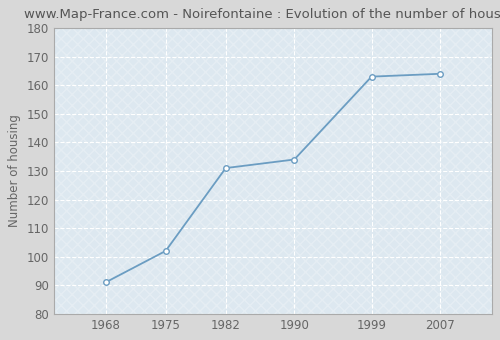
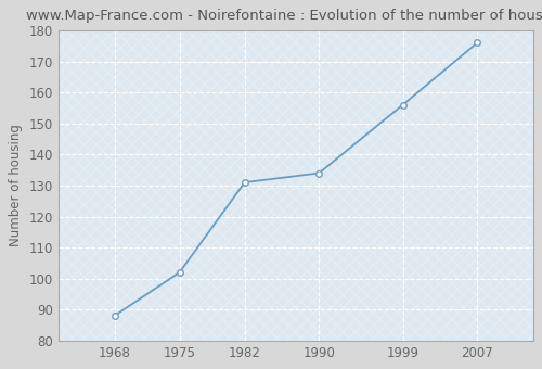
1968: 91 -> 88
1999: 163 -> 156
2007: 164 -> 176
